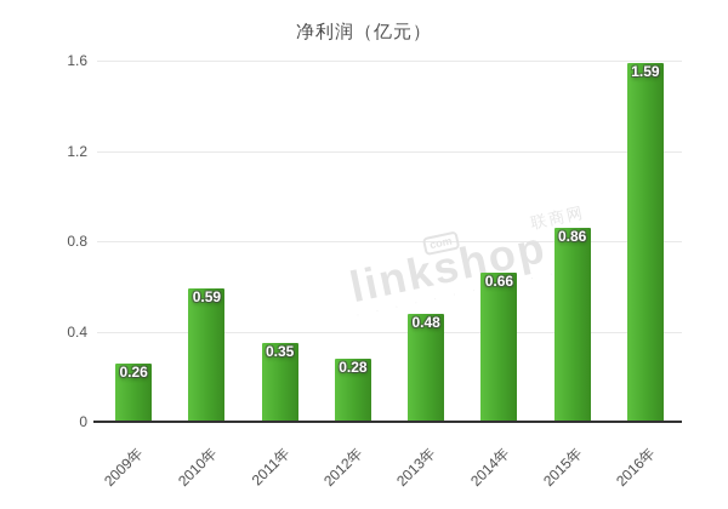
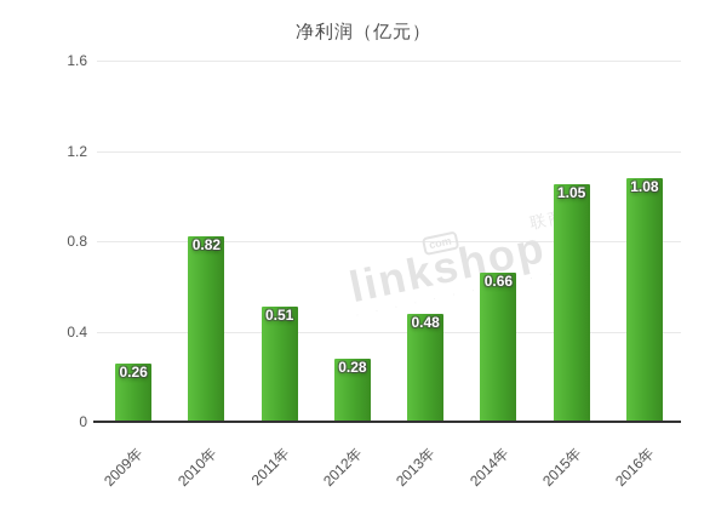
2010年: 0.59 -> 0.82
2011年: 0.35 -> 0.51
2015年: 0.86 -> 1.05
2016年: 1.59 -> 1.08
